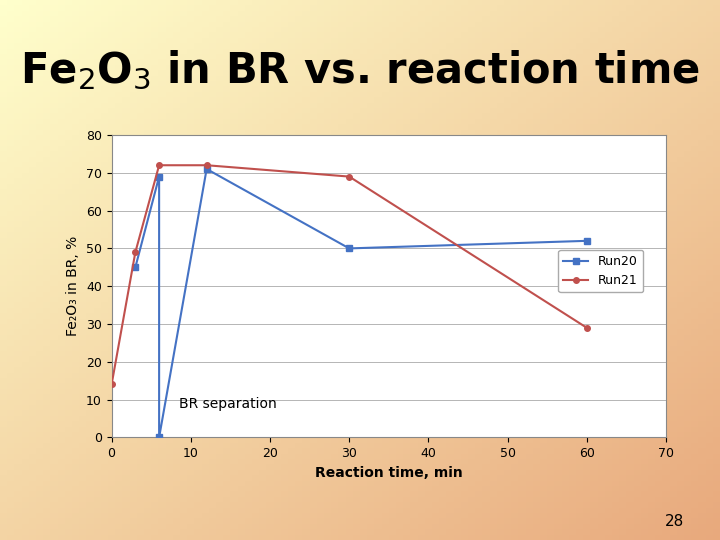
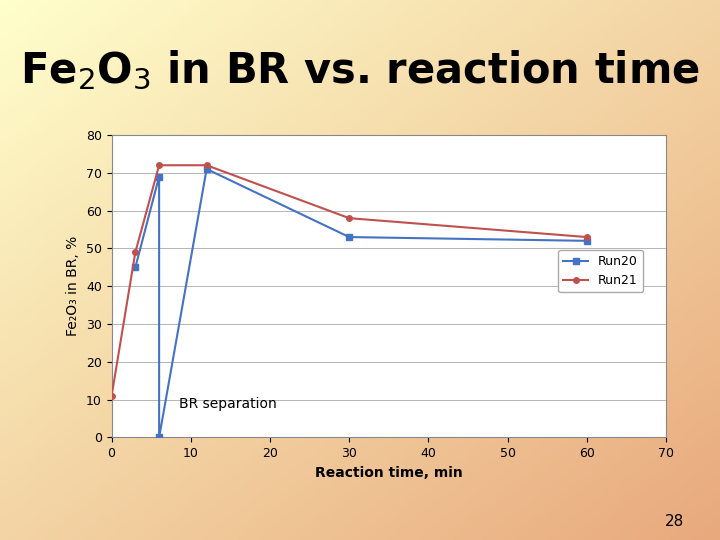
Run21/0: 14 -> 11
Run20/30: 50 -> 53
Run21/30: 69 -> 58
Run21/60: 29 -> 53
